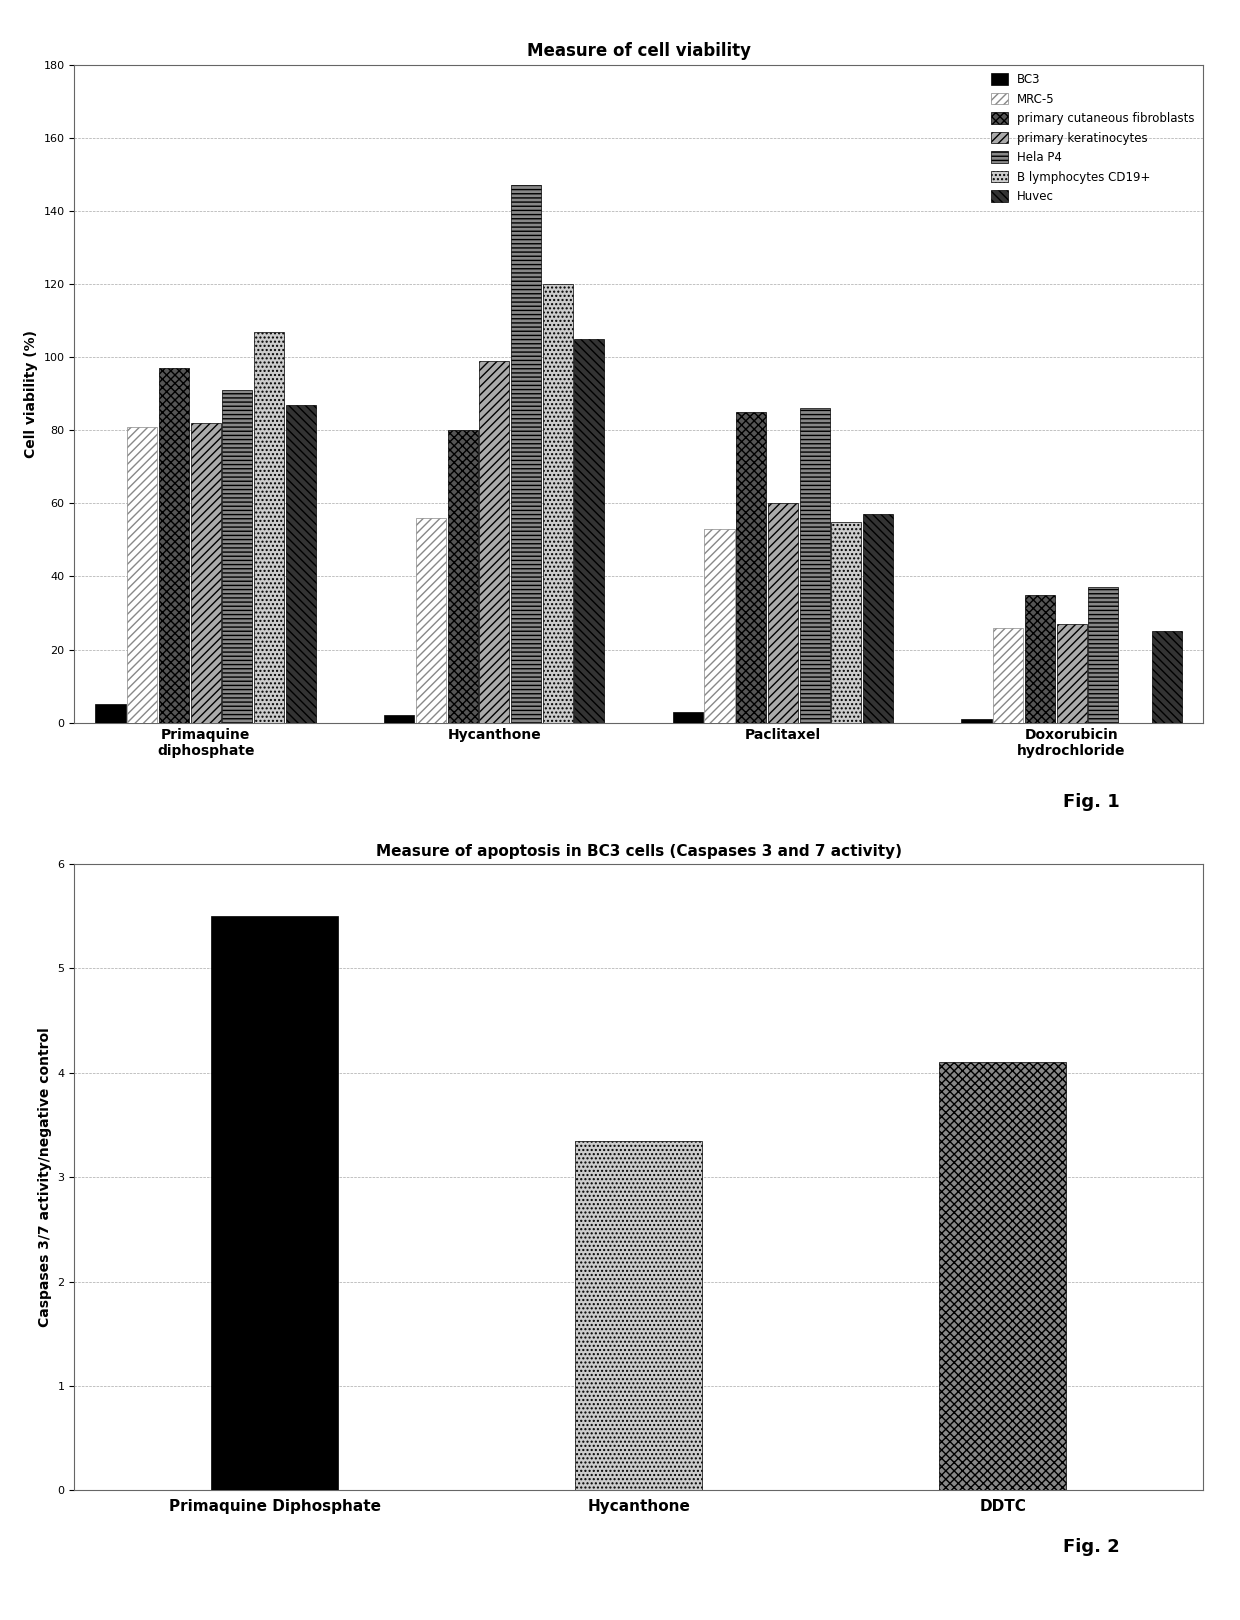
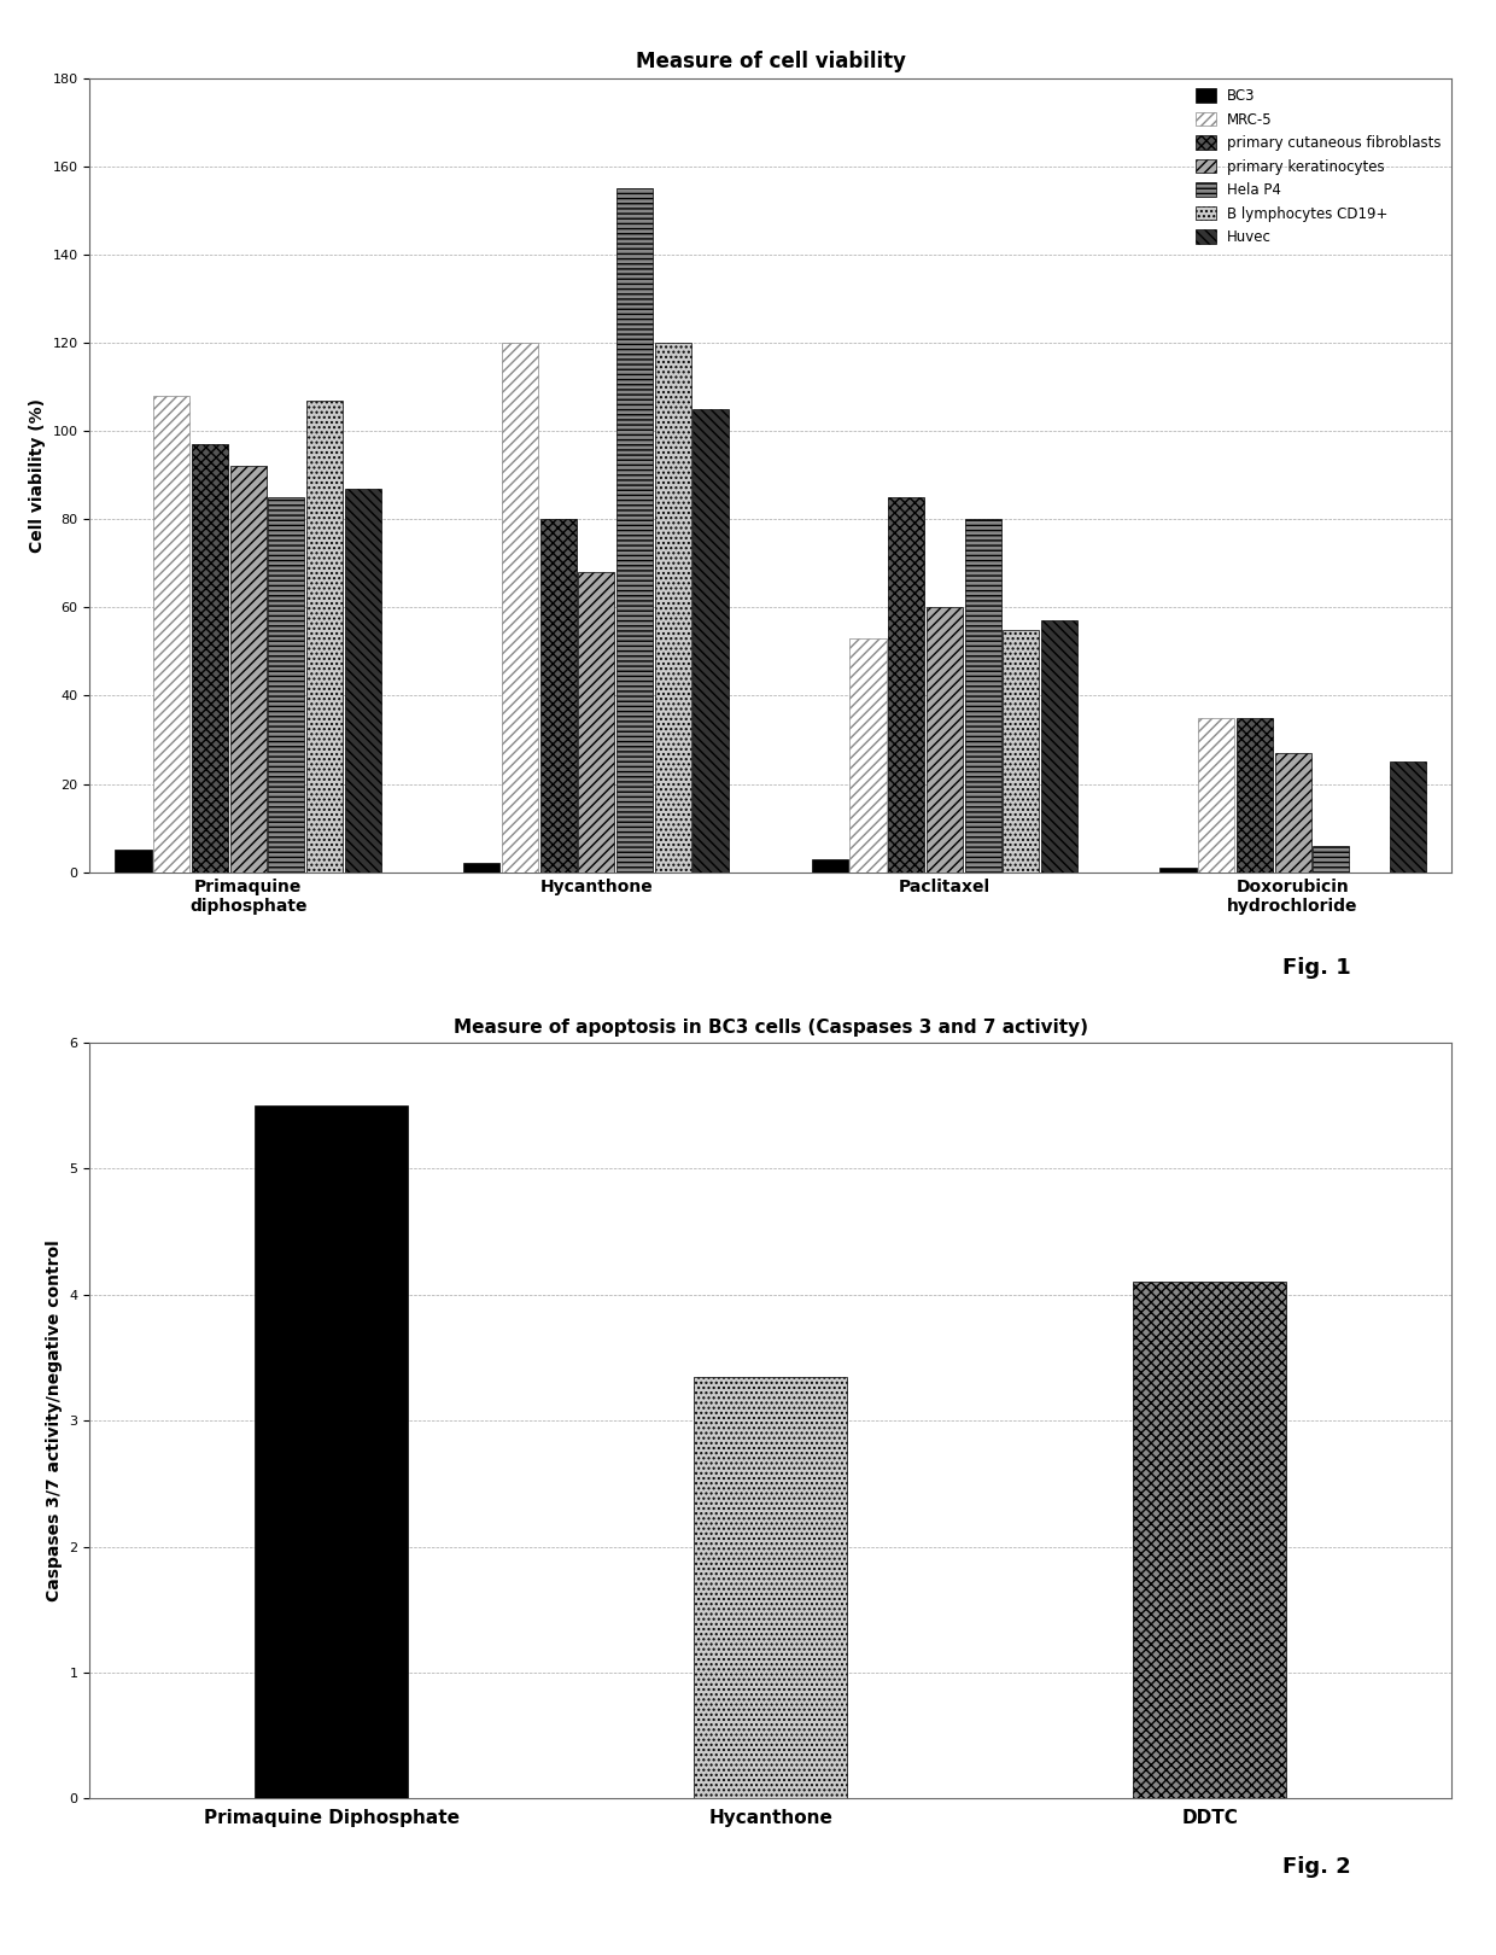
Measure of cell viability/MRC-5/Primaquine diphosphate: 81 -> 108
Measure of cell viability/primary keratinocytes/Primaquine diphosphate: 82 -> 92
Measure of cell viability/Hela P4/Primaquine diphosphate: 91 -> 85
Measure of cell viability/MRC-5/Hycanthone: 56 -> 120
Measure of cell viability/primary keratinocytes/Hycanthone: 99 -> 68
Measure of cell viability/Hela P4/Hycanthone: 147 -> 155
Measure of cell viability/Hela P4/Paclitaxel: 86 -> 80
Measure of cell viability/MRC-5/Doxorubicin hydrochloride: 26 -> 35
Measure of cell viability/Hela P4/Doxorubicin hydrochloride: 37 -> 6
